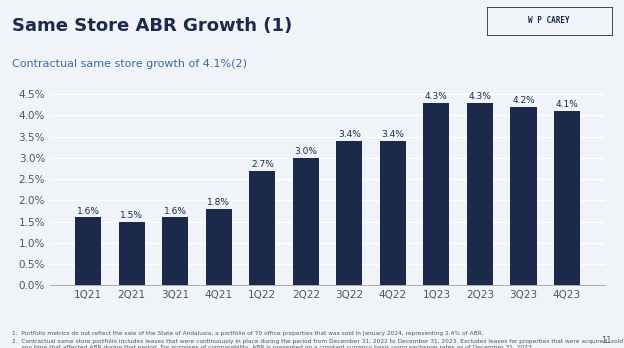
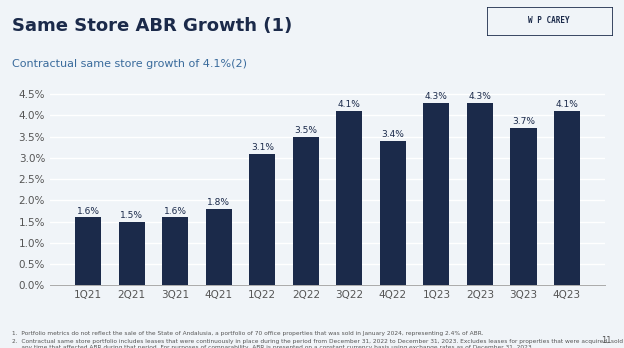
1Q22: 2.7% -> 3.1%
2Q22: 3.0% -> 3.5%
3Q22: 3.4% -> 4.1%
3Q23: 4.2% -> 3.7%
